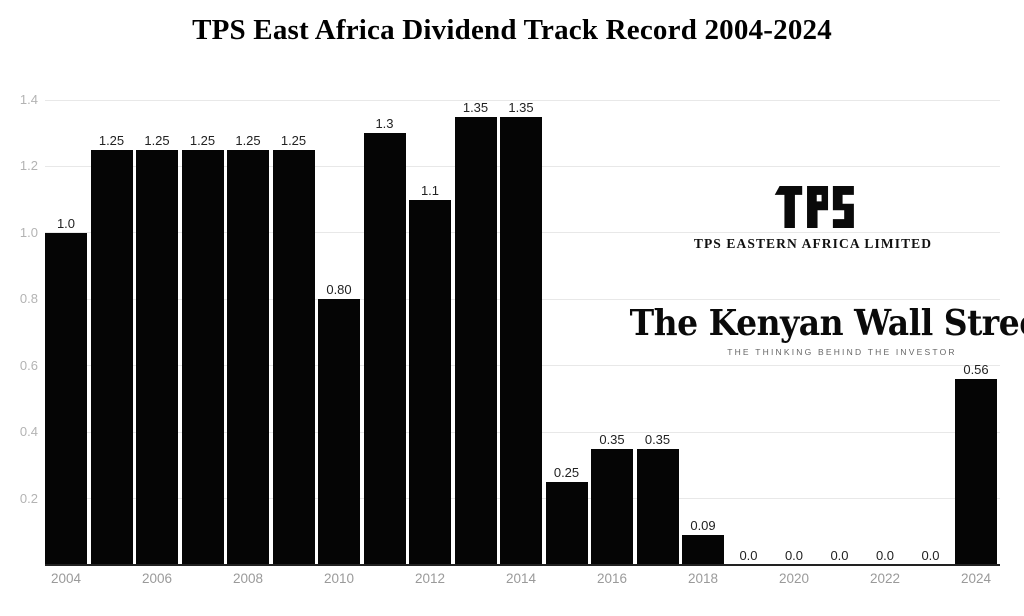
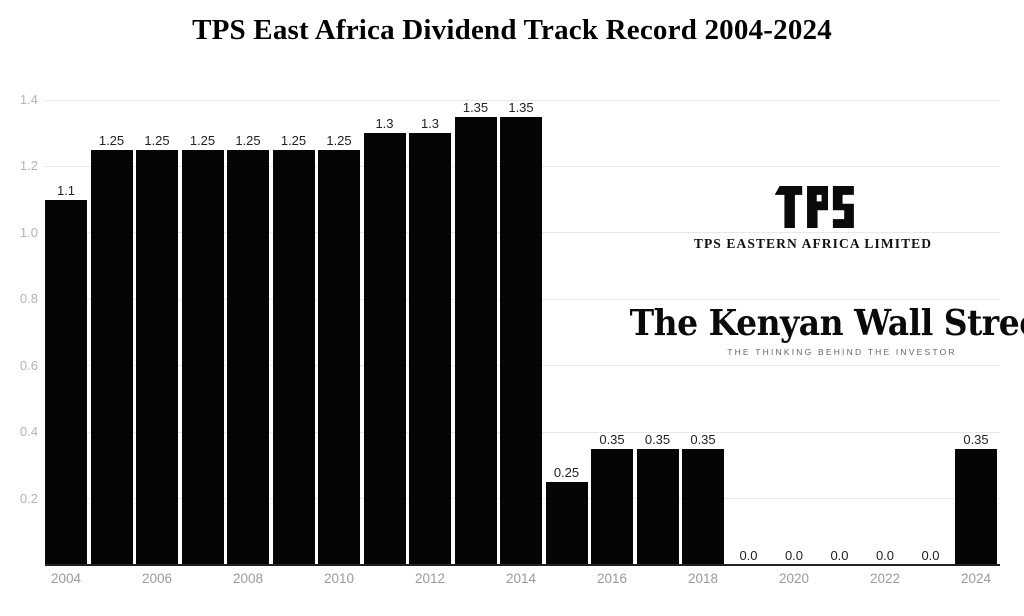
2004: 1.0 -> 1.1
2010: 0.80 -> 1.25
2012: 1.1 -> 1.3
2018: 0.09 -> 0.35
2024: 0.56 -> 0.35
